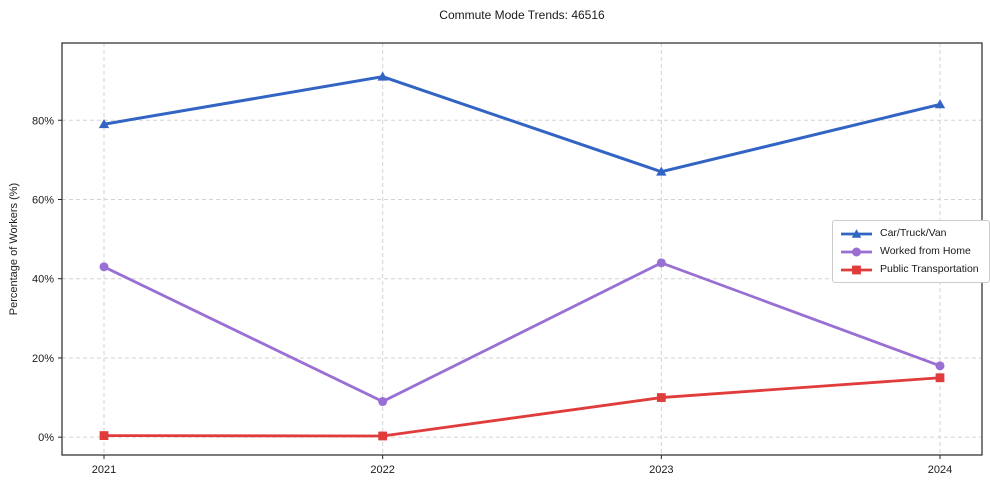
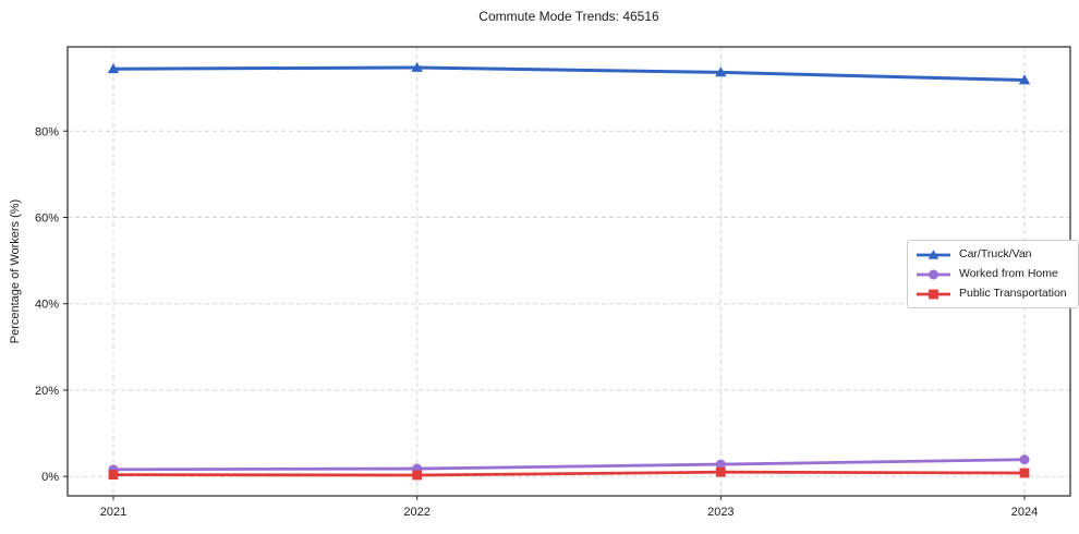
Car/Truck/Van/2021: 79% -> 94%
Worked from Home/2021: 43% -> 2%
Car/Truck/Van/2022: 91% -> 95%
Worked from Home/2022: 9% -> 2%
Car/Truck/Van/2023: 67% -> 94%
Worked from Home/2023: 44% -> 3%
Public Transportation/2023: 10% -> 1%
Car/Truck/Van/2024: 84% -> 92%
Worked from Home/2024: 18% -> 4%
Public Transportation/2024: 15% -> 1%
